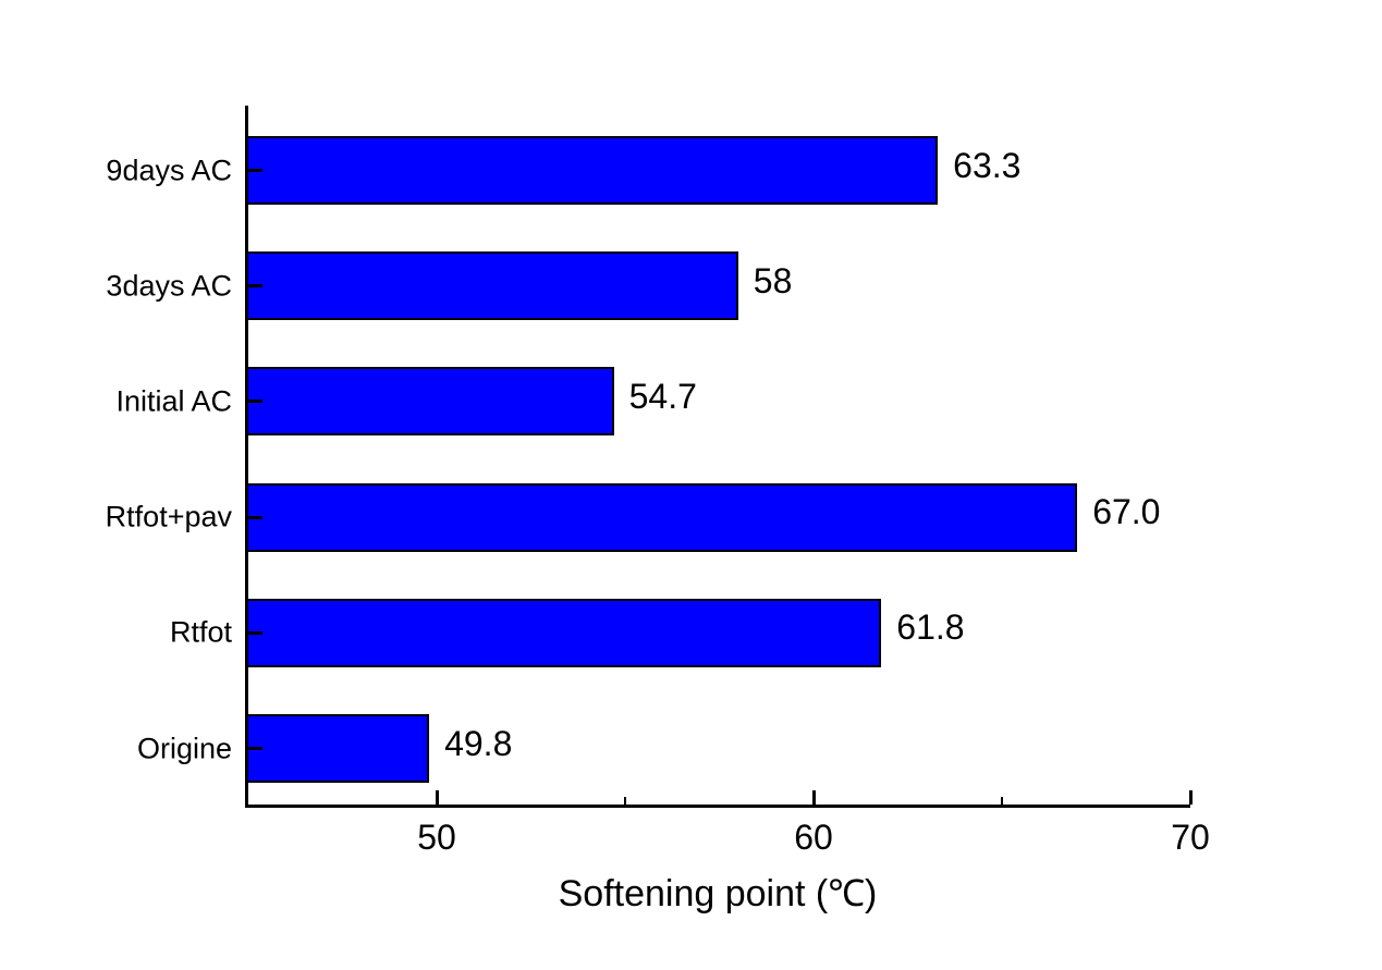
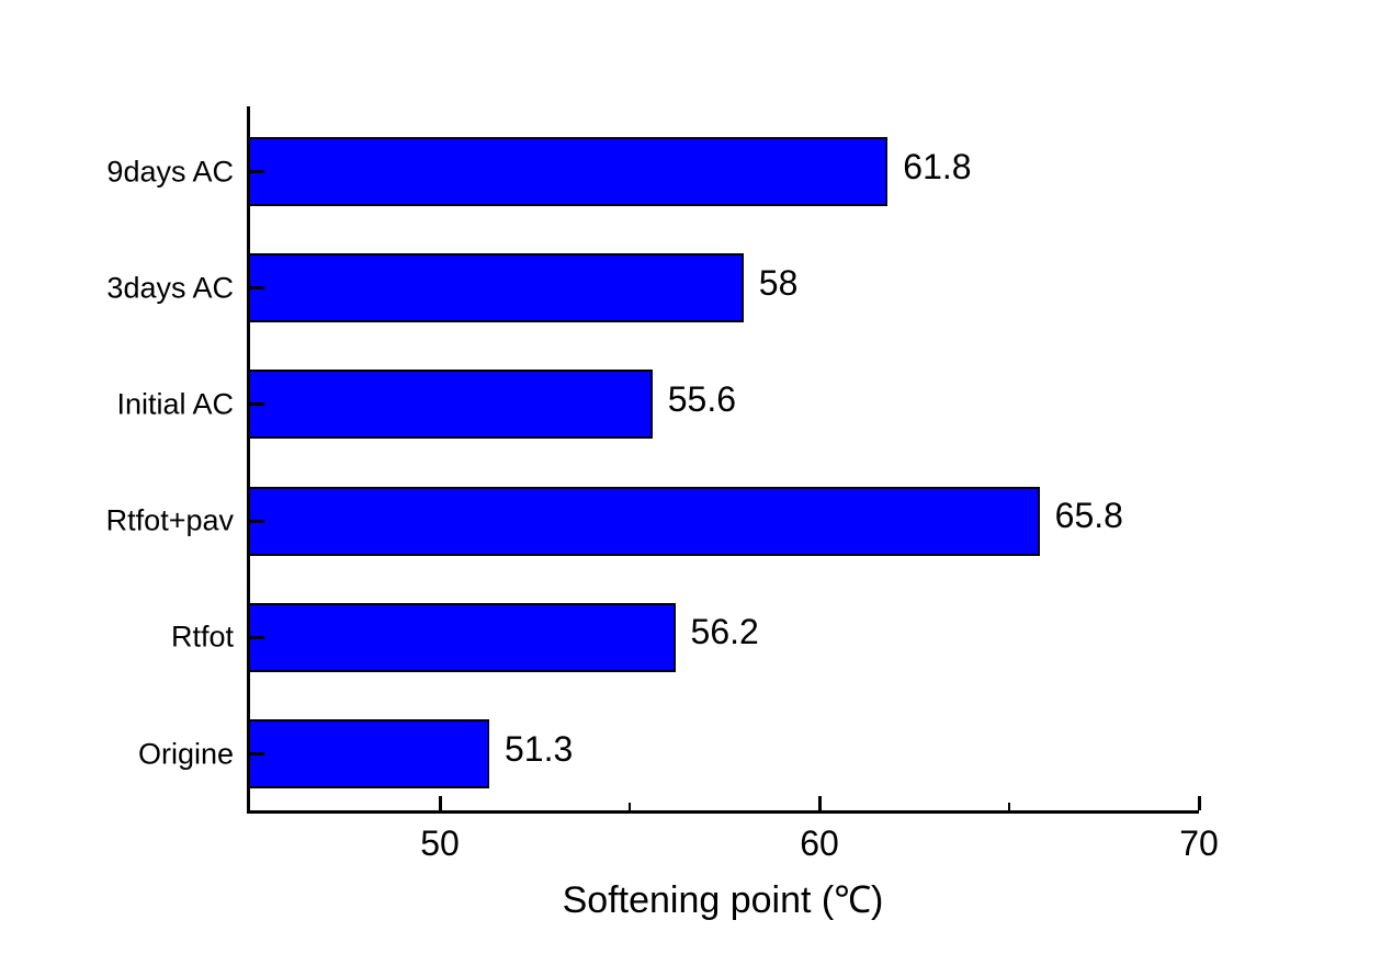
9days AC: 63.3 -> 61.8
Initial AC: 54.7 -> 55.6
Rtfot+pav: 67.0 -> 65.8
Rtfot: 61.8 -> 56.2
Origine: 49.8 -> 51.3
